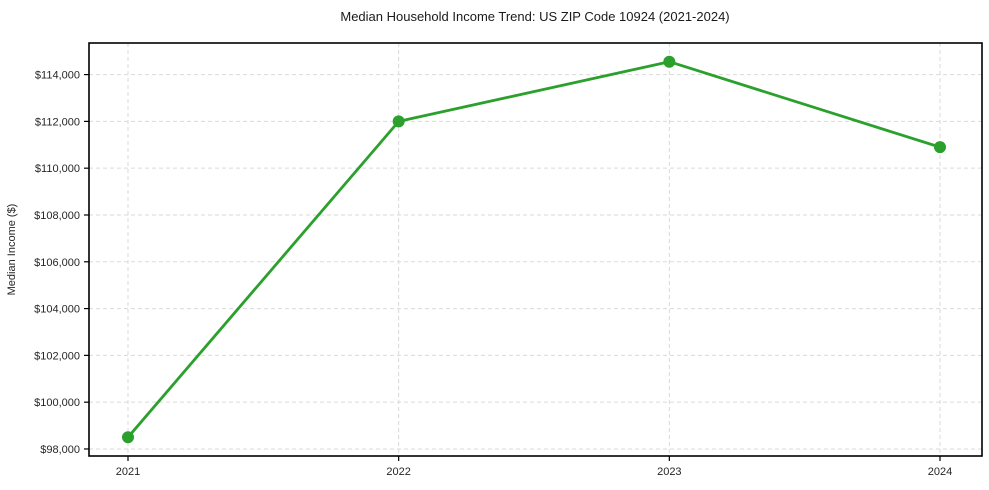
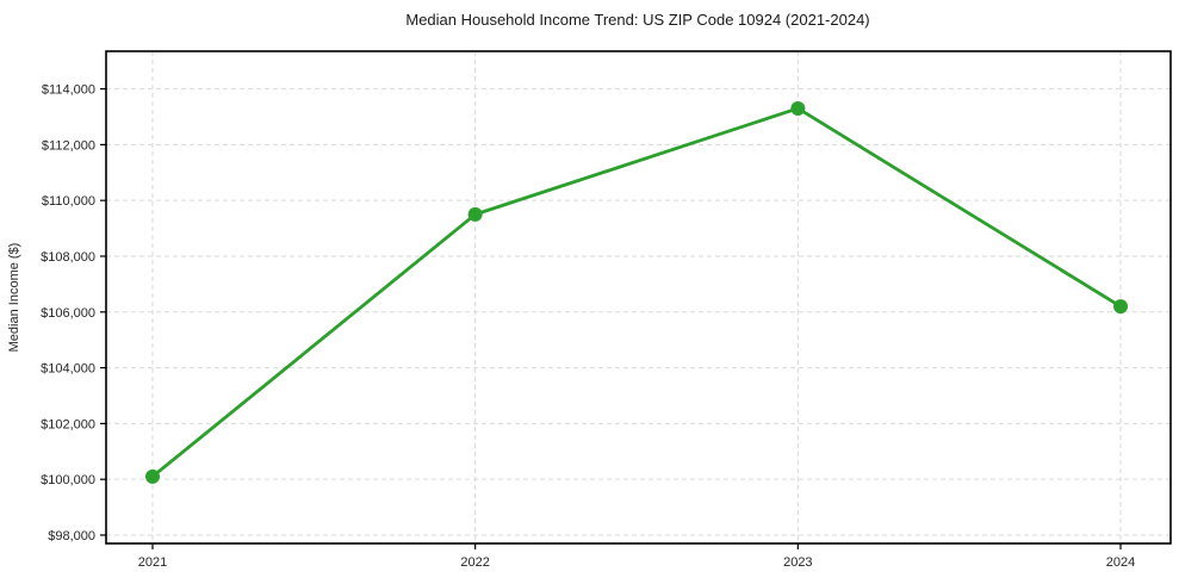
2021: $98500 -> $100100
2022: $112000 -> $109500
2023: $114600 -> $113300
2024: $110900 -> $106200
